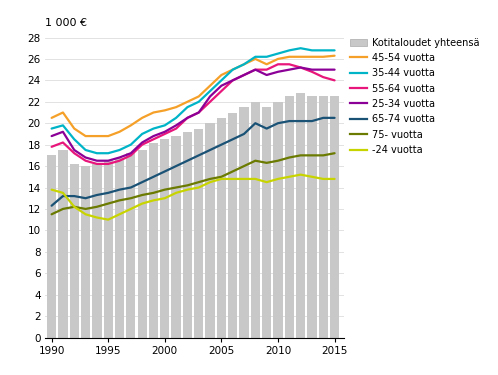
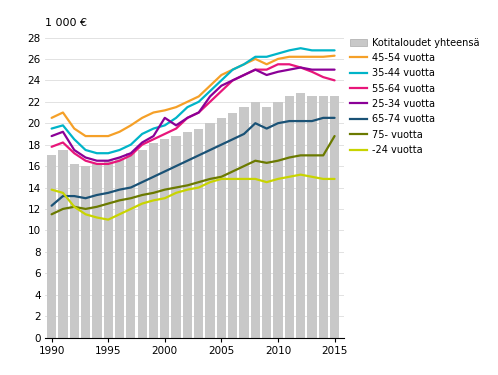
25-34 vuotta/2000: 19.2 -> 20.5
75- vuotta/2015: 17.2 -> 18.8
